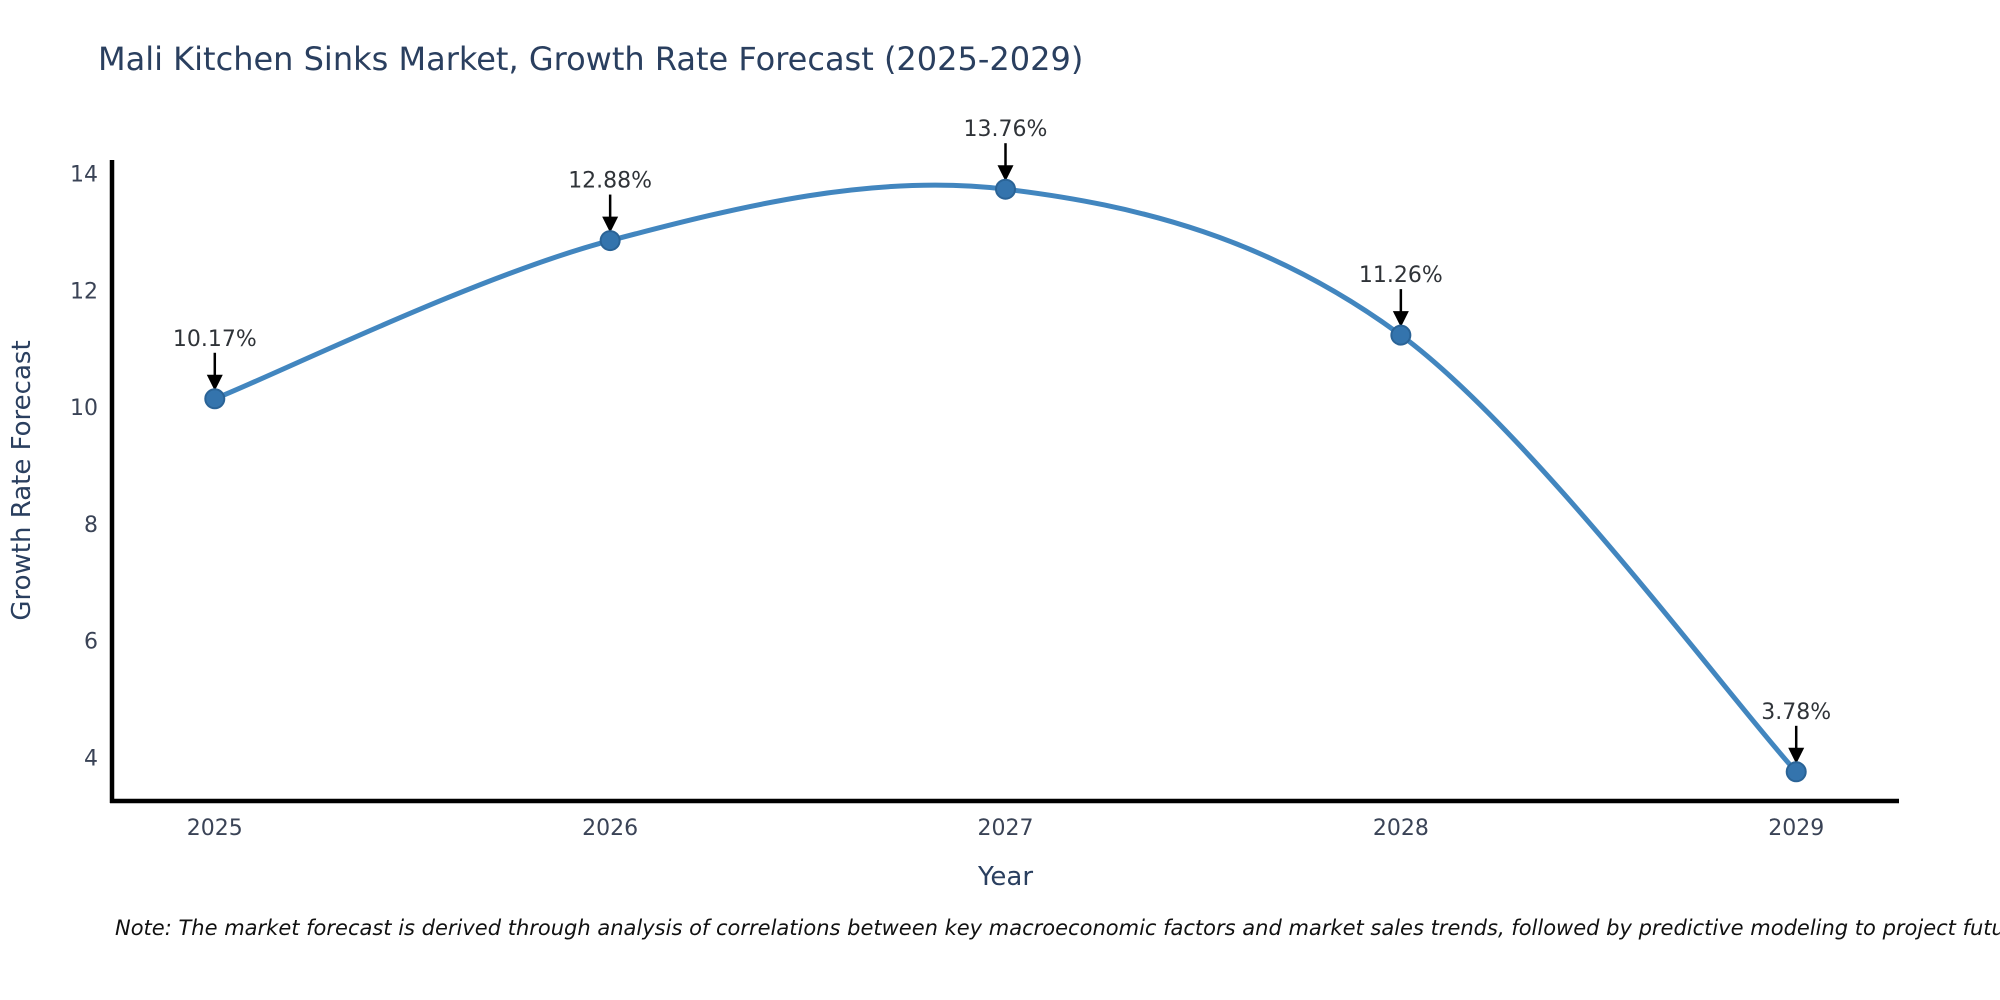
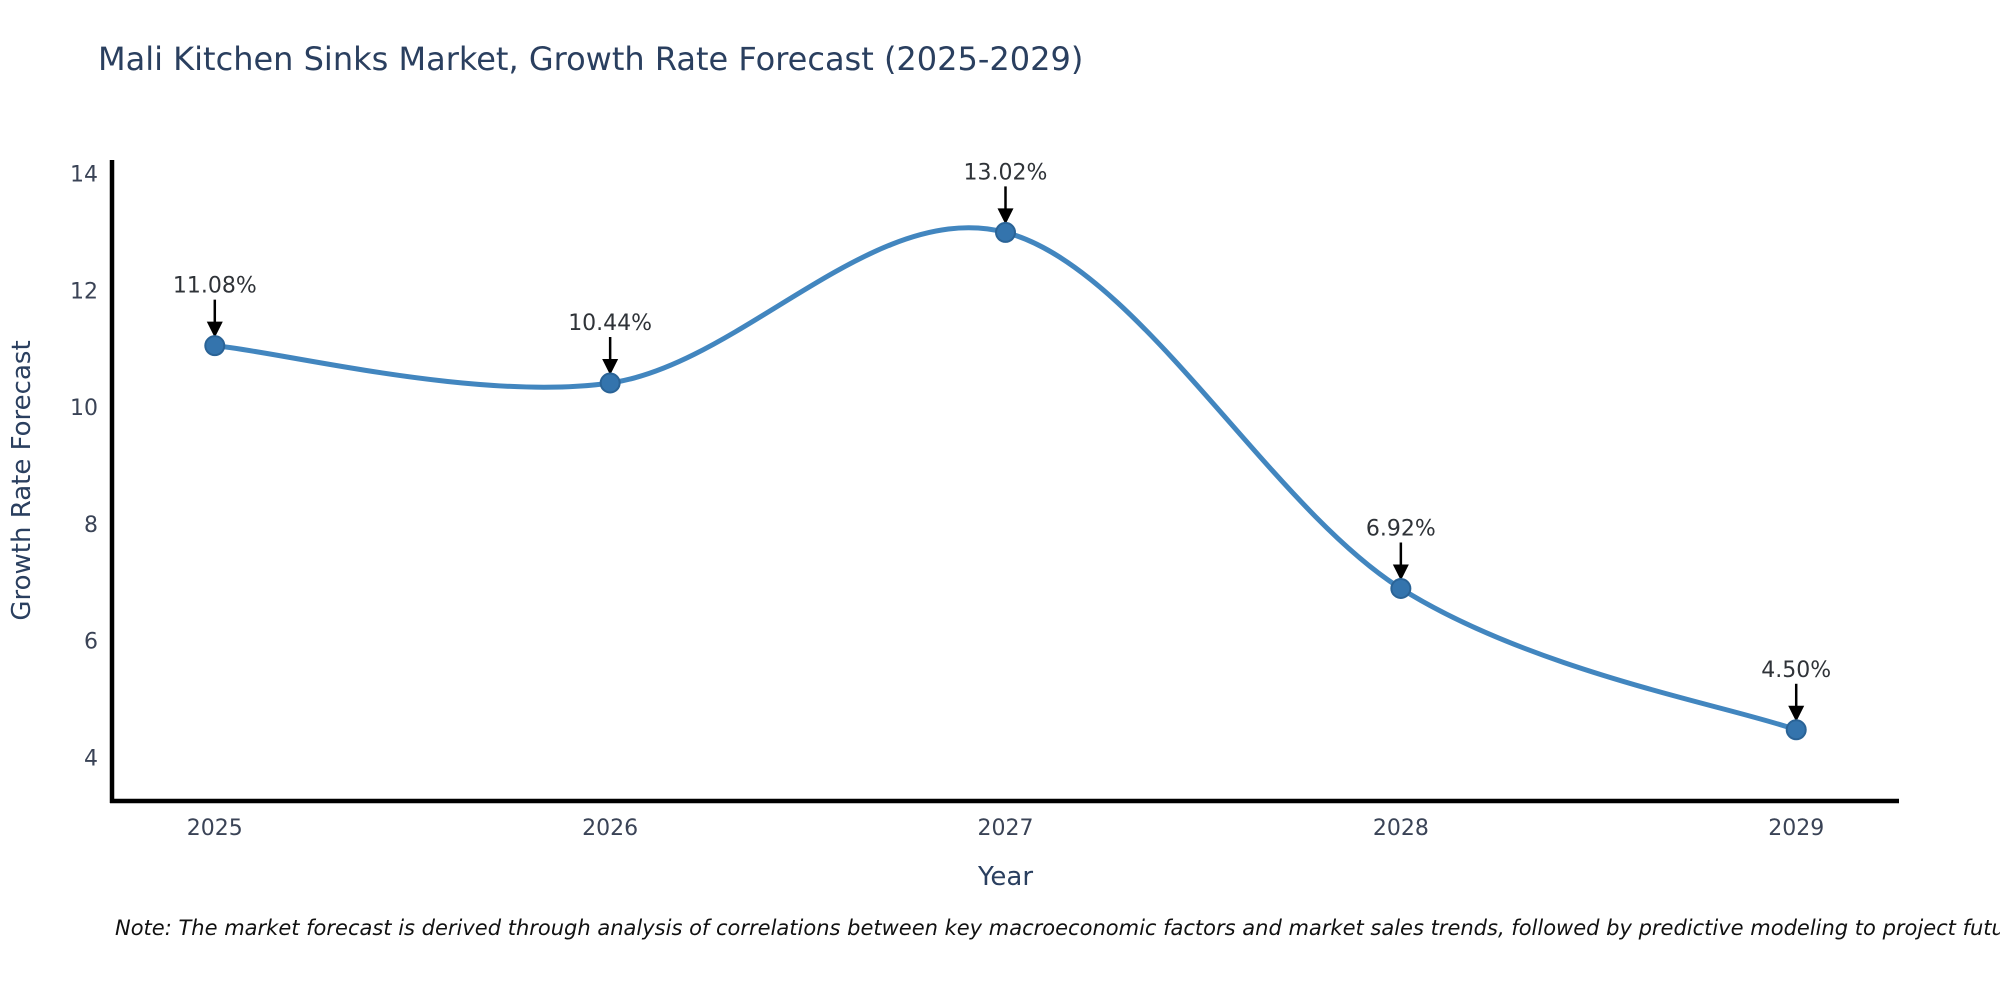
2025: 10.17% -> 11.08%
2026: 12.88% -> 10.44%
2027: 13.76% -> 13.02%
2028: 11.26% -> 6.92%
2029: 3.78% -> 4.50%
